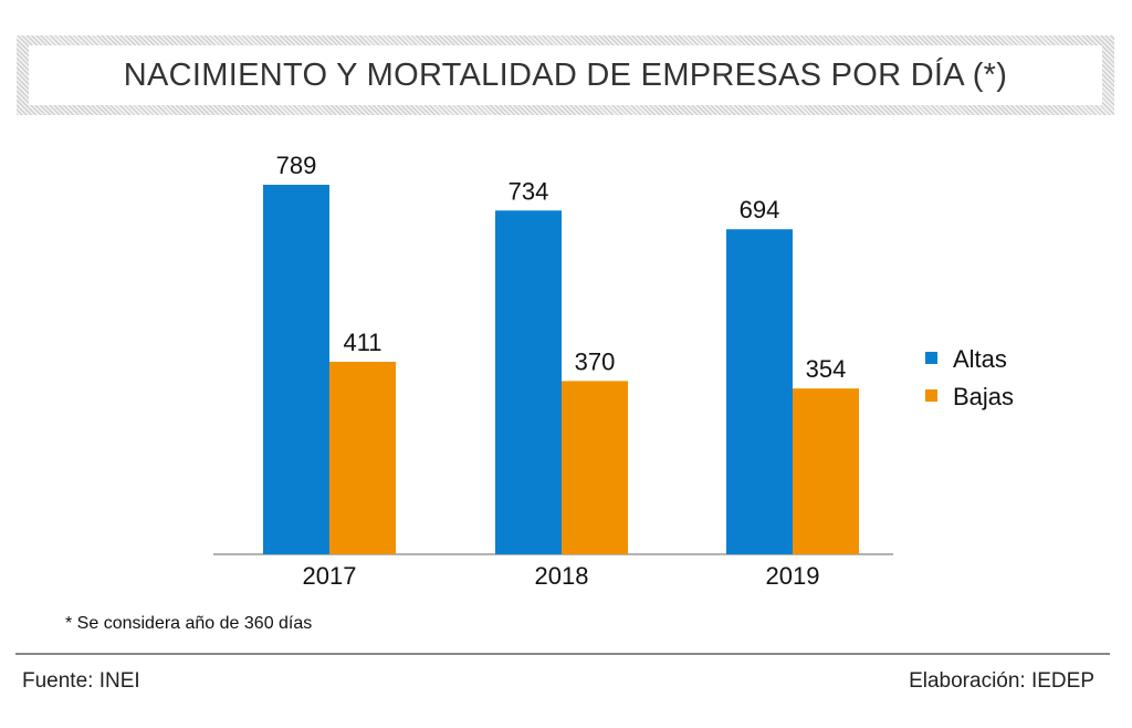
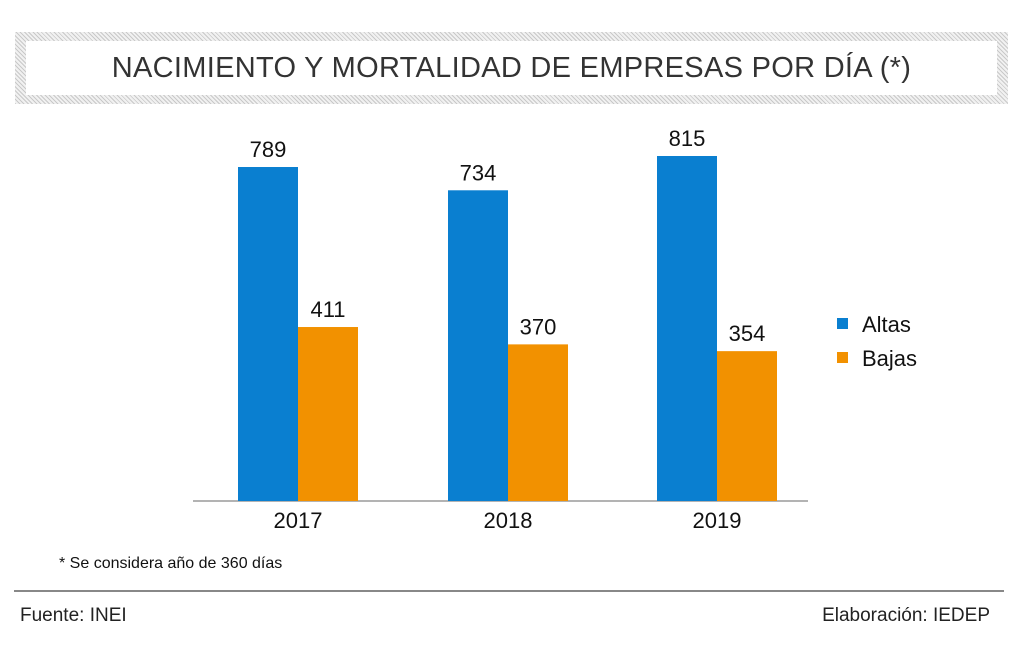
Altas/2019: 694 -> 815
